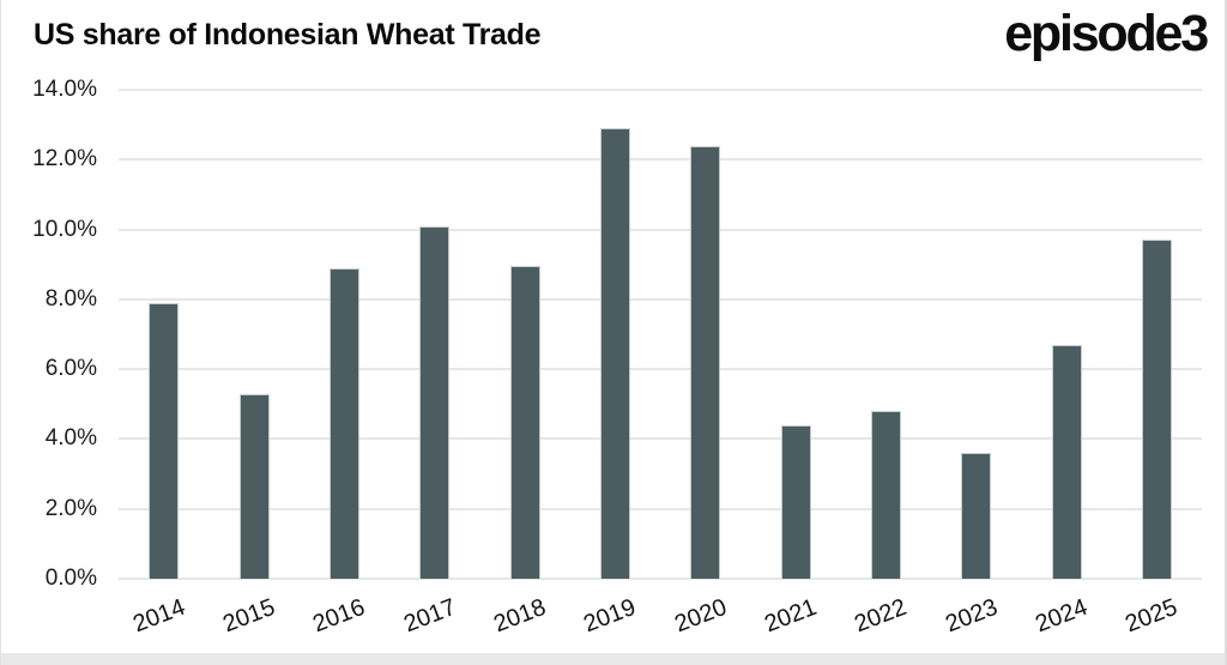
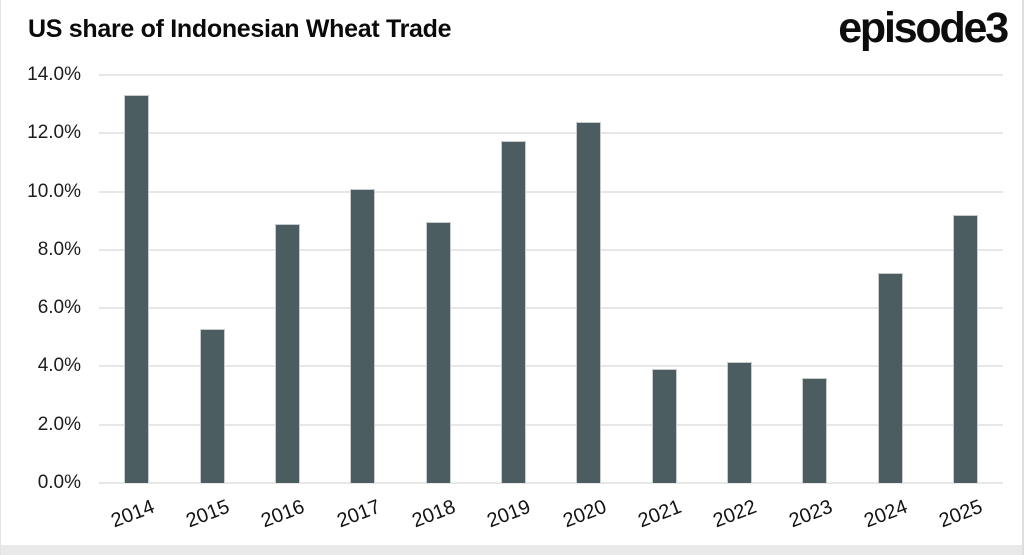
2014: 7.9% -> 13.3%
2019: 12.9% -> 11.8%
2021: 4.4% -> 3.9%
2022: 4.8% -> 4.2%
2024: 6.7% -> 7.2%
2025: 9.7% -> 9.2%
